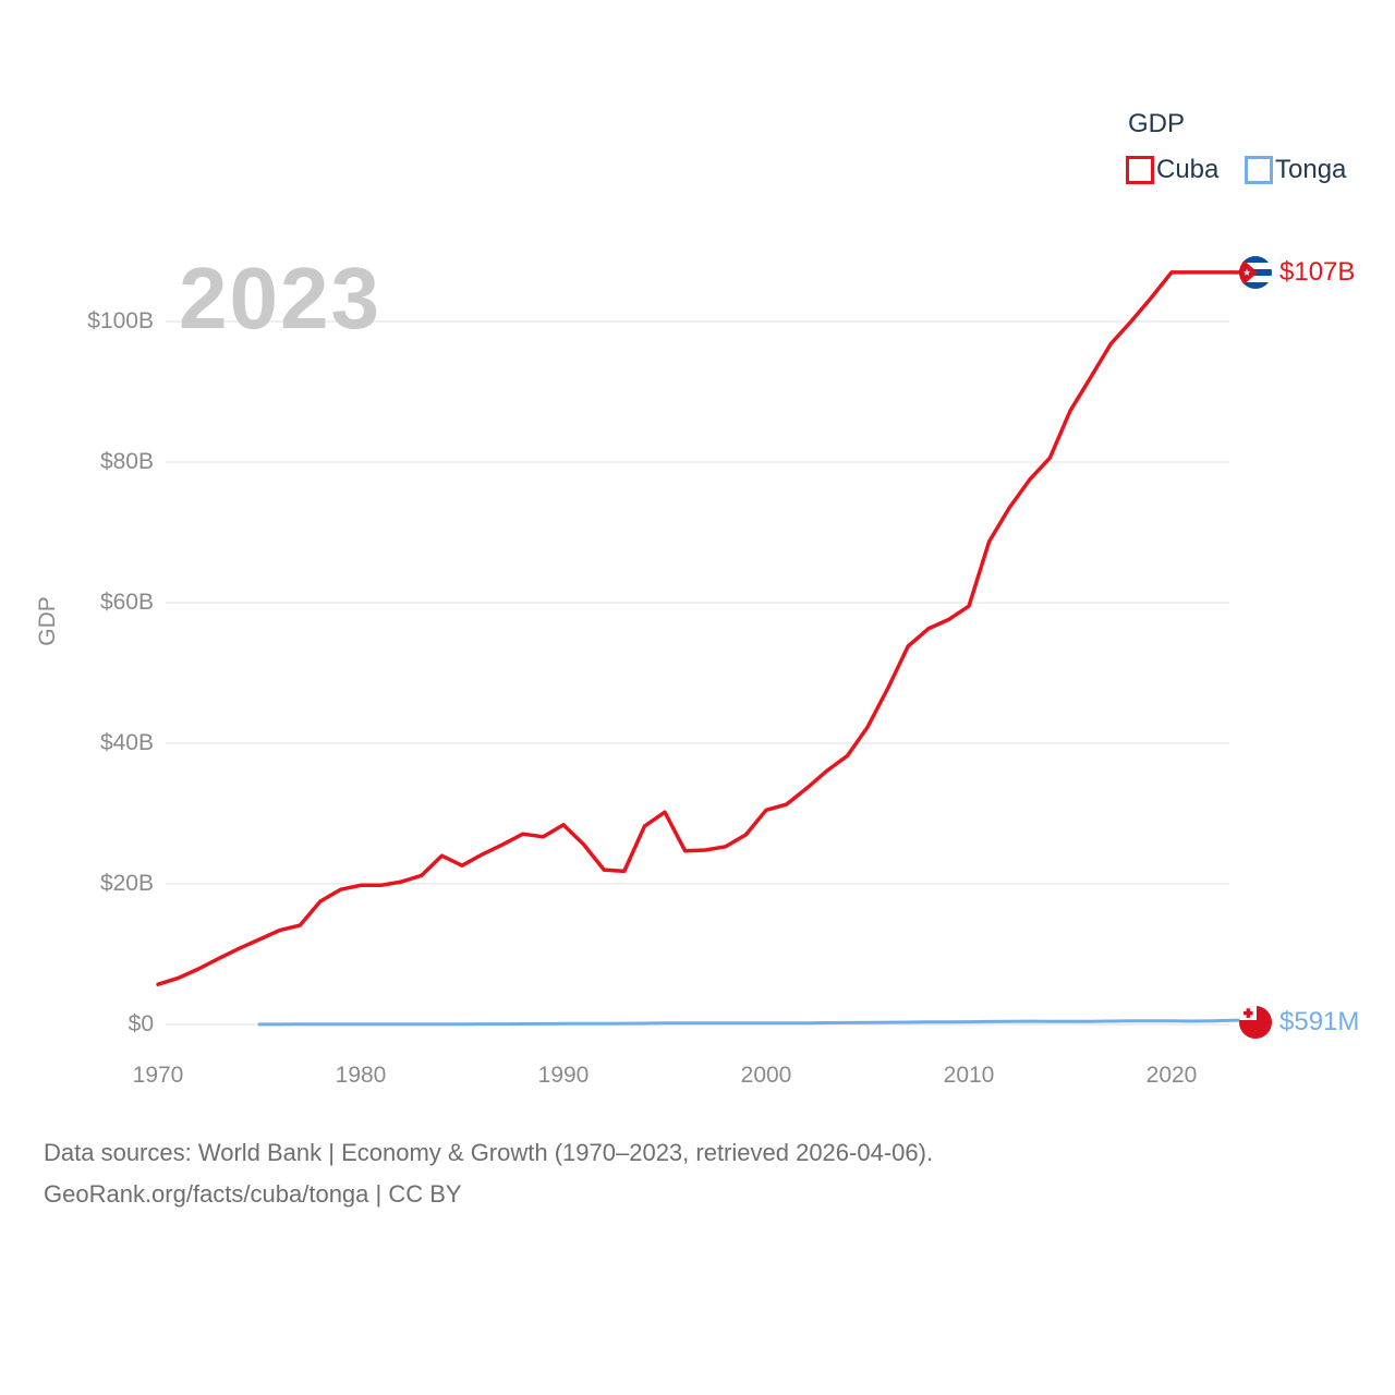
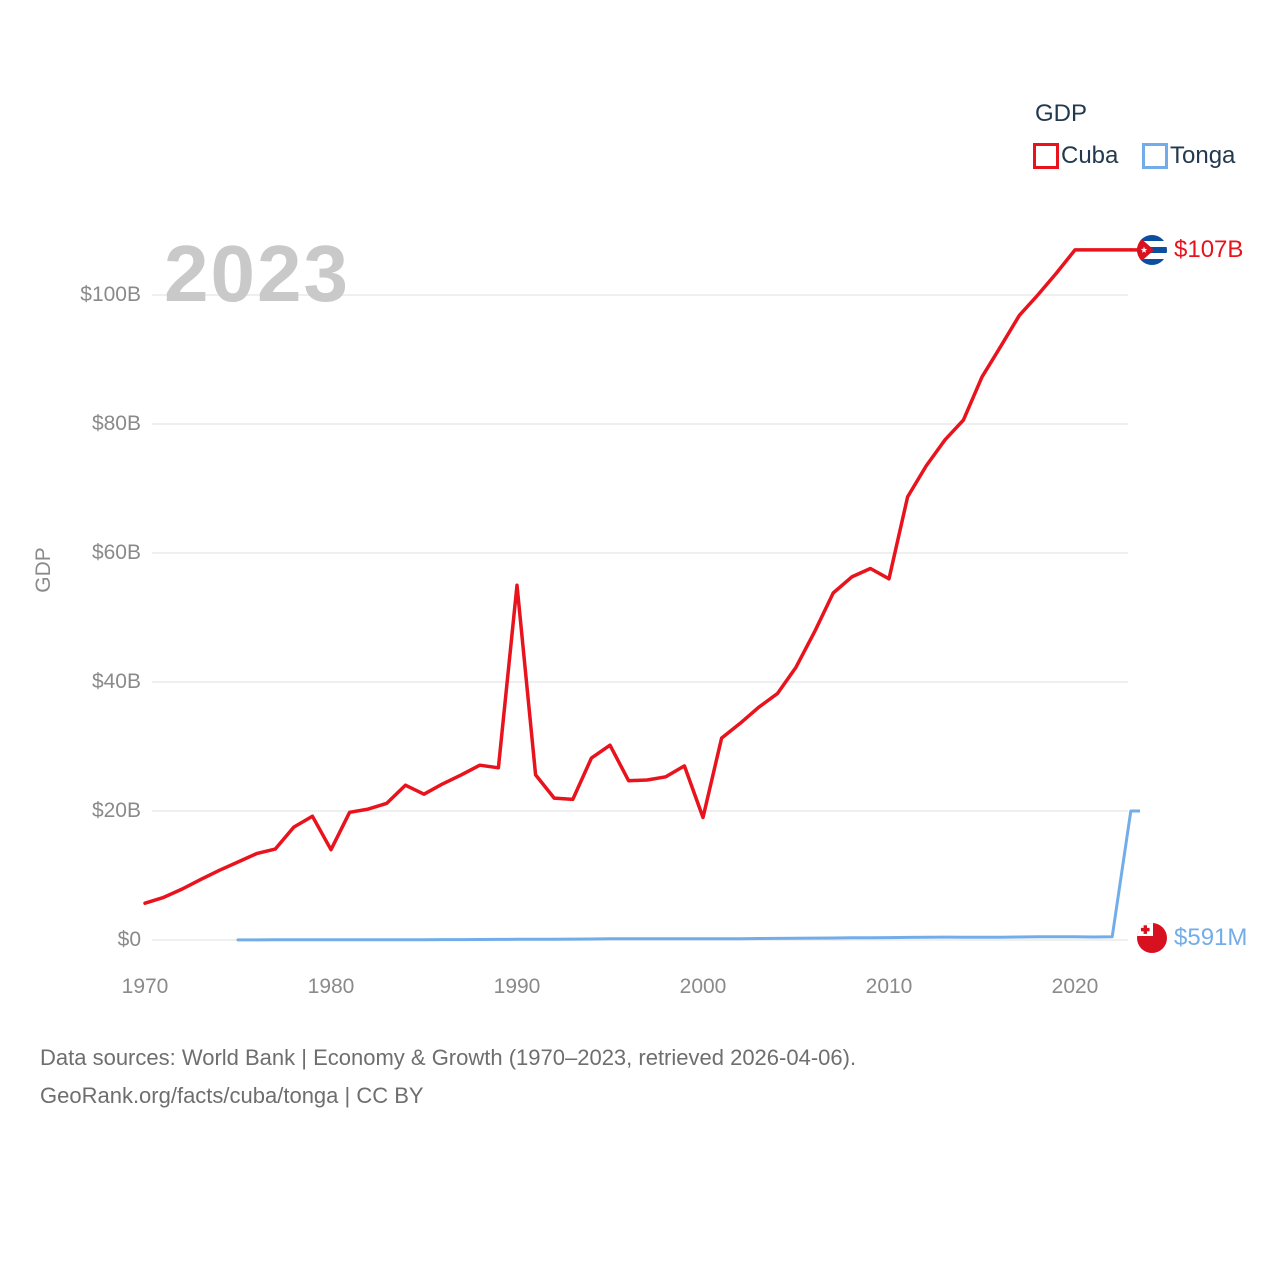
Cuba/1980: $20B -> $14B
Cuba/1990: $28B -> $55B
Cuba/2000: $30B -> $19B
Cuba/2010: $60B -> $56B
Tonga/2023: $1B -> $20B
